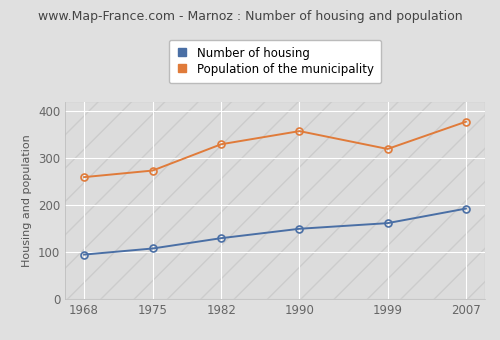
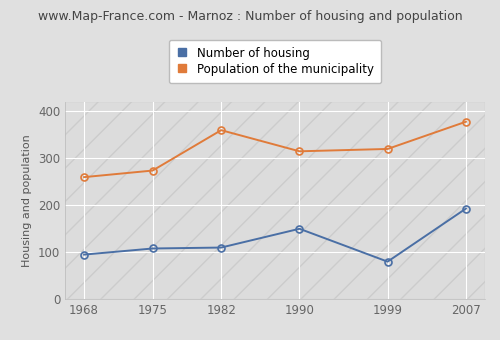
Number of housing/1982: 130 -> 110
Population of the municipality/1982: 330 -> 360
Population of the municipality/1990: 358 -> 315
Number of housing/1999: 162 -> 80
